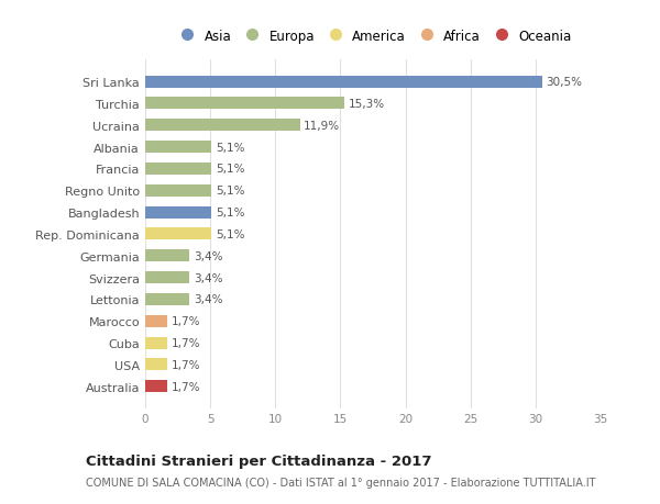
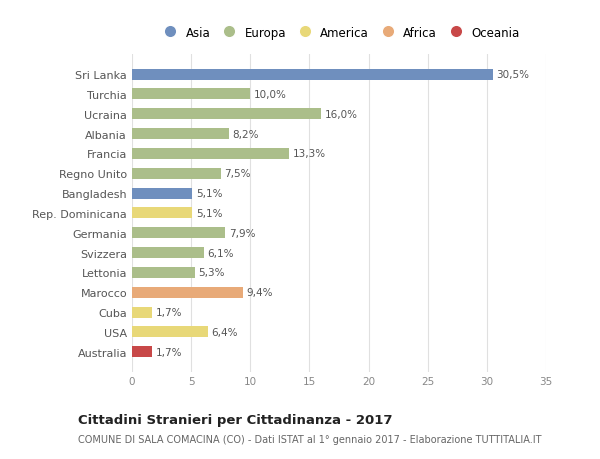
Turchia: 15,3% -> 10,0%
Ucraina: 11,9% -> 16,0%
Albania: 5,1% -> 8,2%
Francia: 5,1% -> 13,3%
Regno Unito: 5,1% -> 7,5%
Germania: 3,4% -> 7,9%
Svizzera: 3,4% -> 6,1%
Lettonia: 3,4% -> 5,3%
Marocco: 1,7% -> 9,4%
USA: 1,7% -> 6,4%
